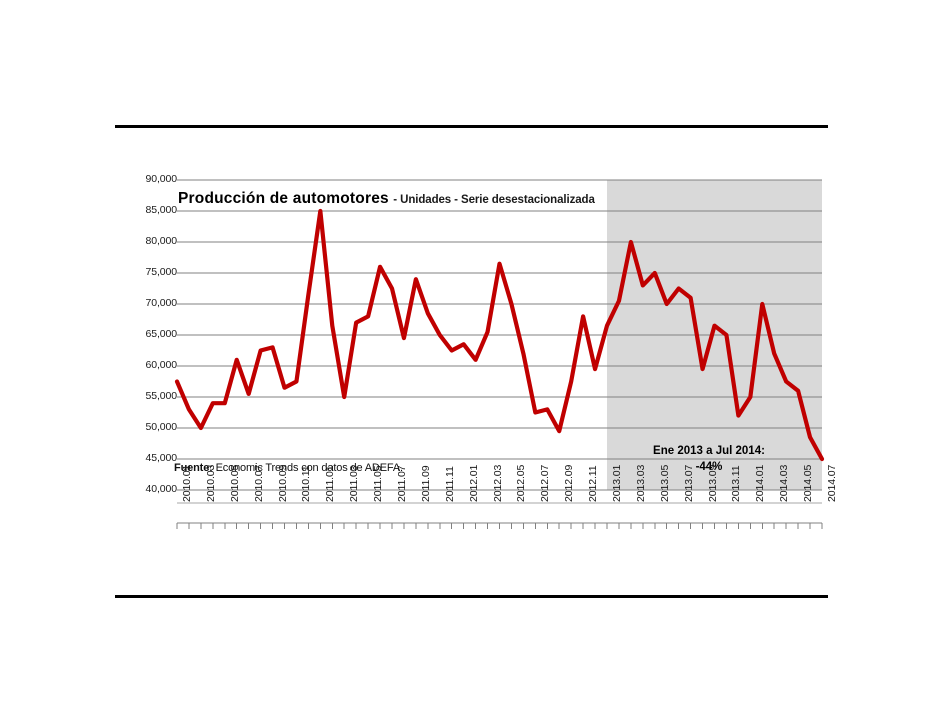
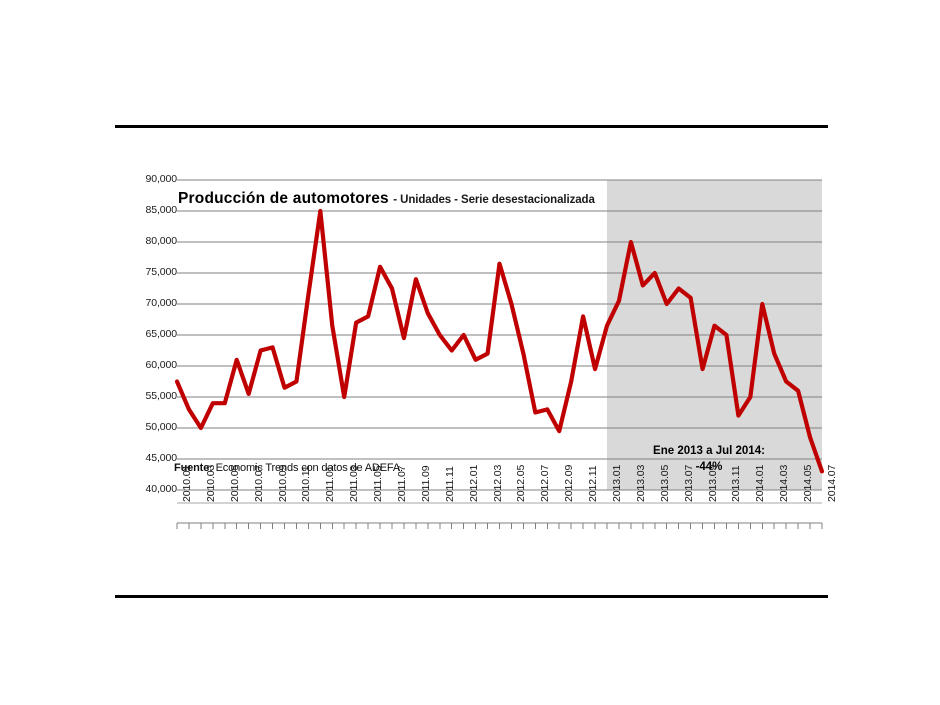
2012.01: 64000 -> 65000
2012.03: 66000 -> 62000
2014.07: 45000 -> 43000
